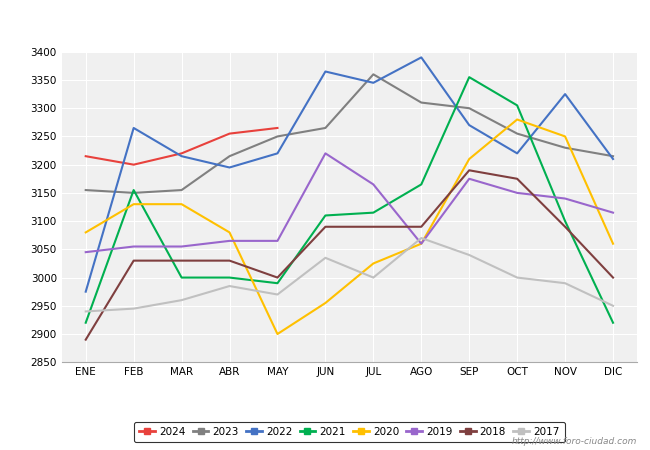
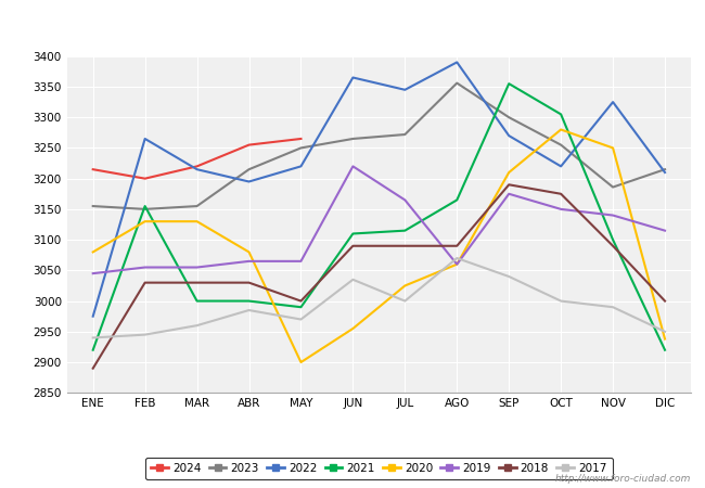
2023/JUL: 3360 -> 3272
2023/AGO: 3310 -> 3356
2023/NOV: 3230 -> 3186
2020/DIC: 3060 -> 2938
